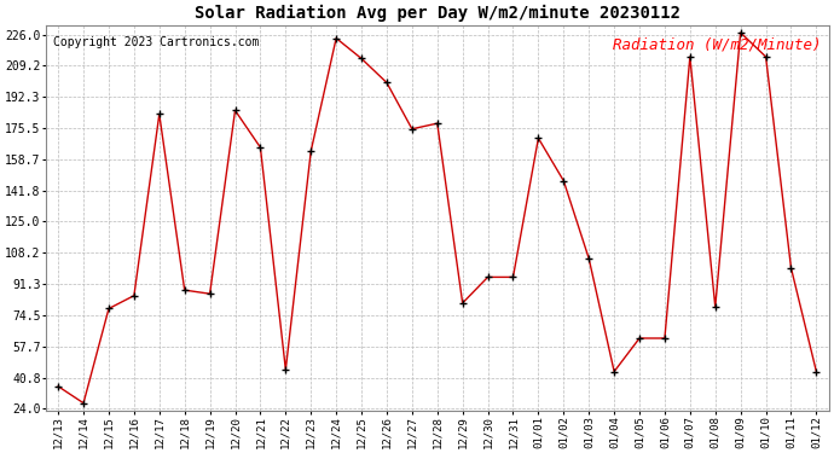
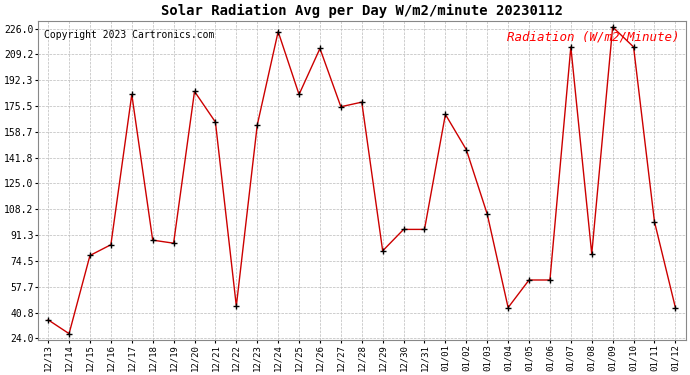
12/25: 213 -> 183
12/26: 200 -> 213
